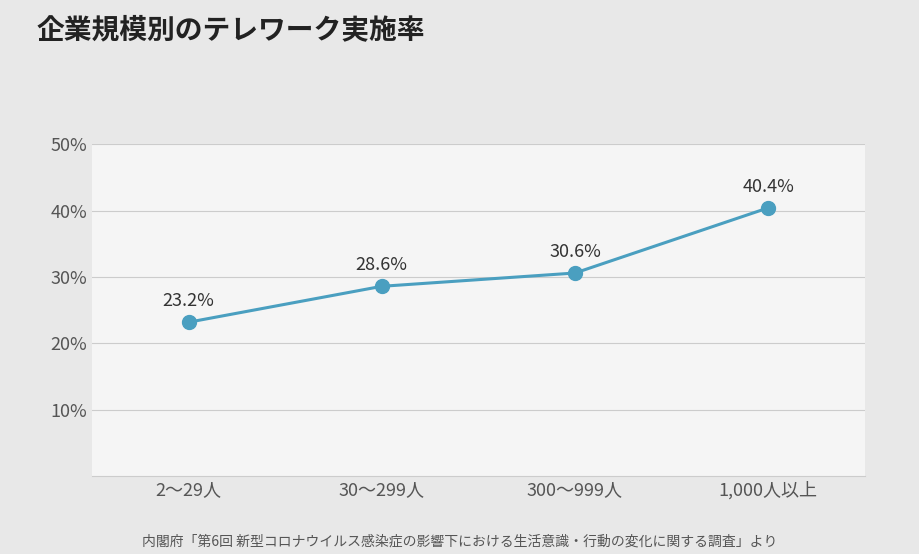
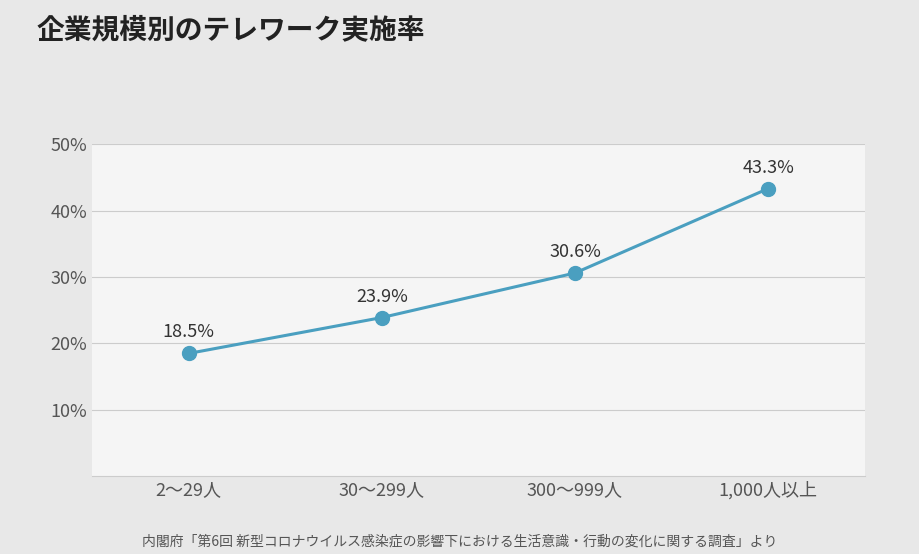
2～29人: 23.2% -> 18.5%
30～299人: 28.6% -> 23.9%
1,000人以上: 40.4% -> 43.3%
